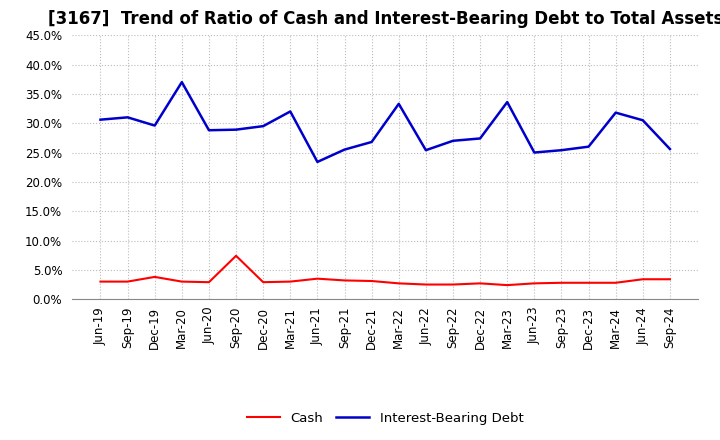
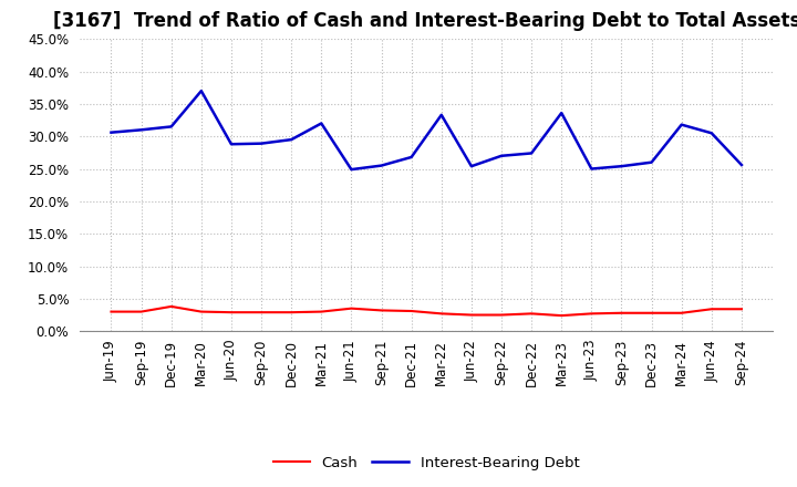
Interest-Bearing Debt/Dec-19: 29.6% -> 31.5%
Cash/Sep-20: 7.4% -> 2.9%
Interest-Bearing Debt/Jun-21: 23.4% -> 24.9%
